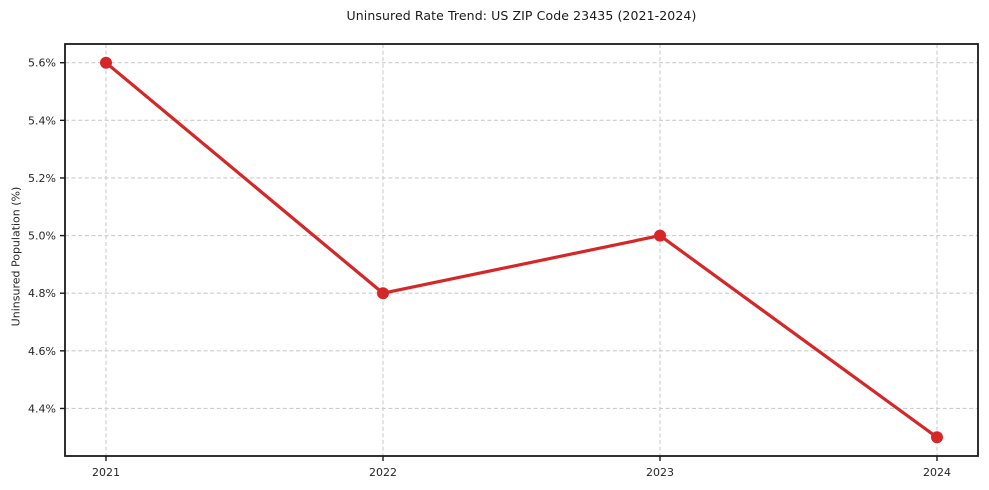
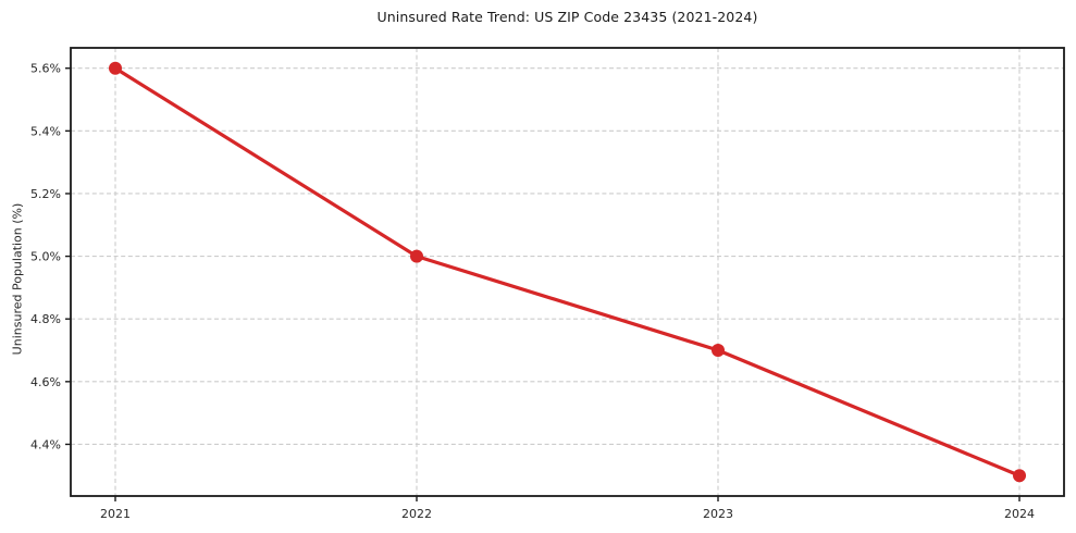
2022: 4.8% -> 5.0%
2023: 5.0% -> 4.7%
